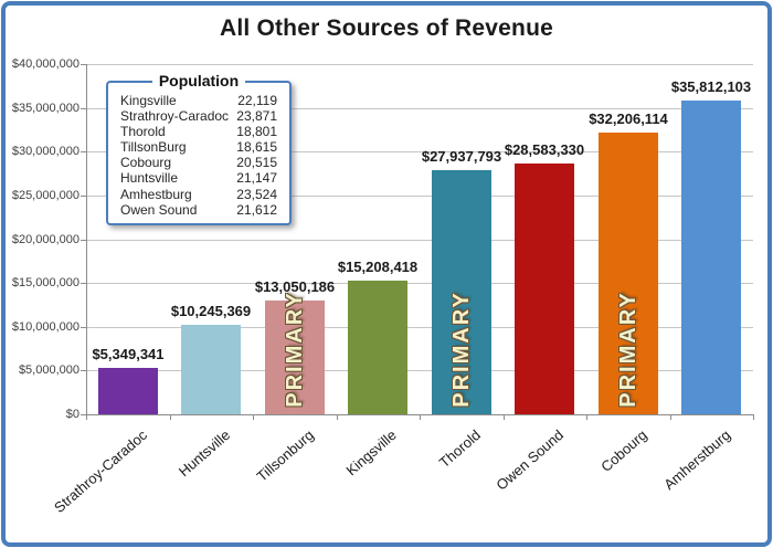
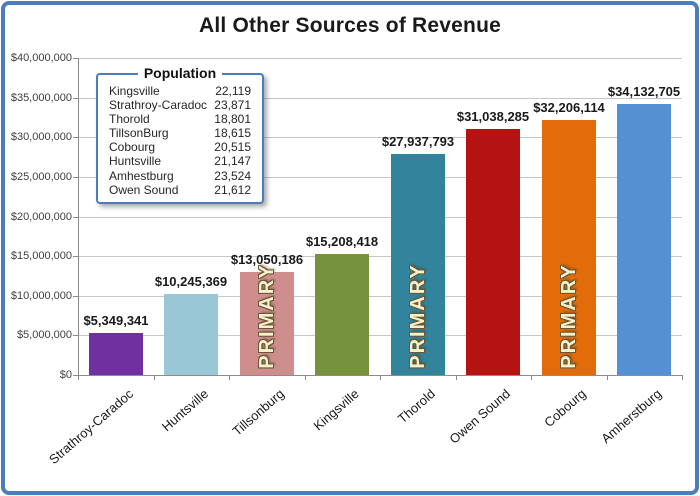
Owen Sound: $28,583,330 -> $31,038,285
Amherstburg: $35,812,103 -> $34,132,705
